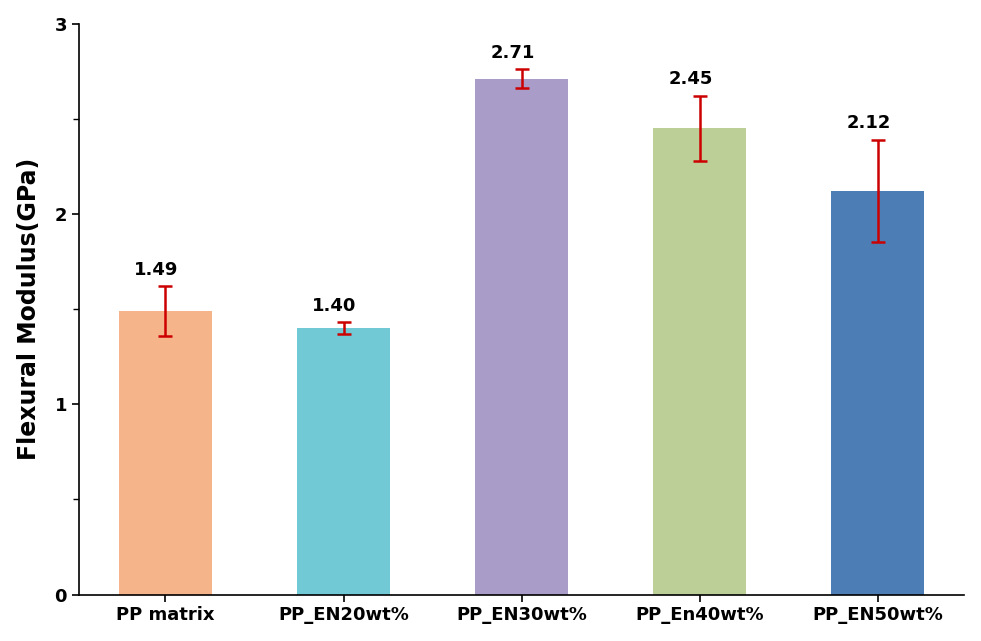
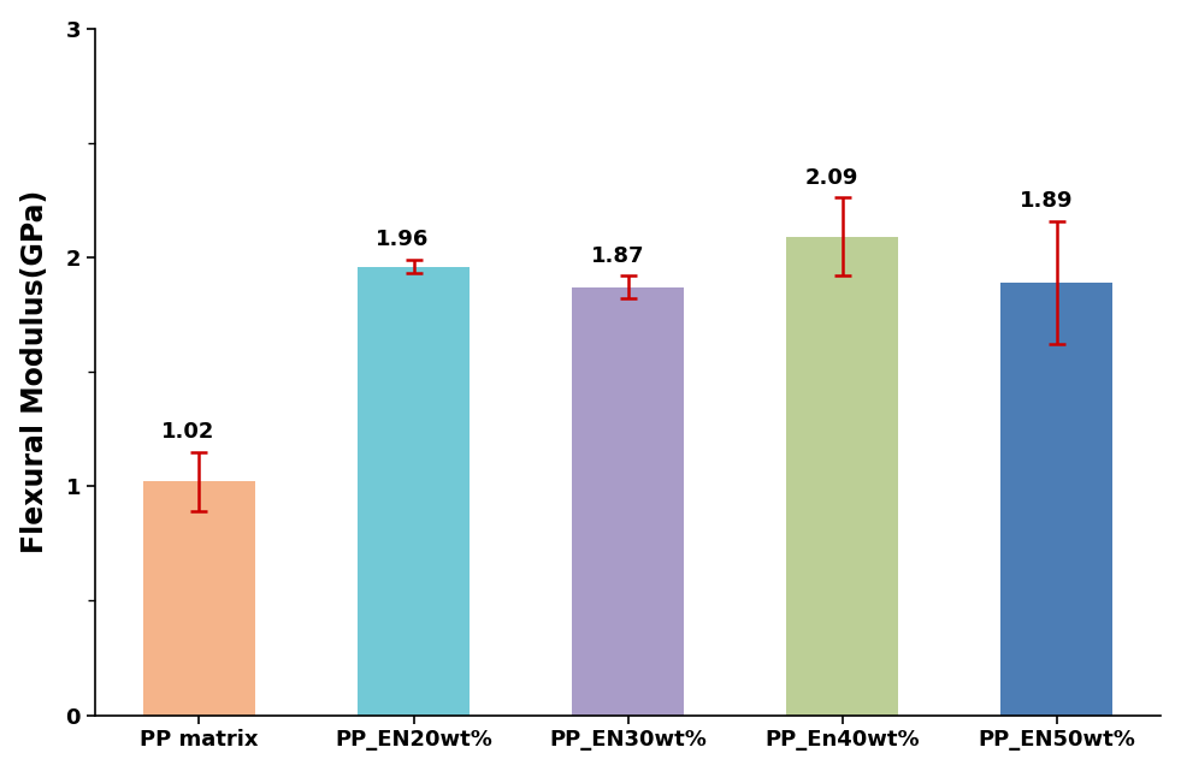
PP matrix: 1.49 -> 1.02
PP_EN20wt%: 1.40 -> 1.96
PP_EN30wt%: 2.71 -> 1.87
PP_En40wt%: 2.45 -> 2.09
PP_EN50wt%: 2.12 -> 1.89
